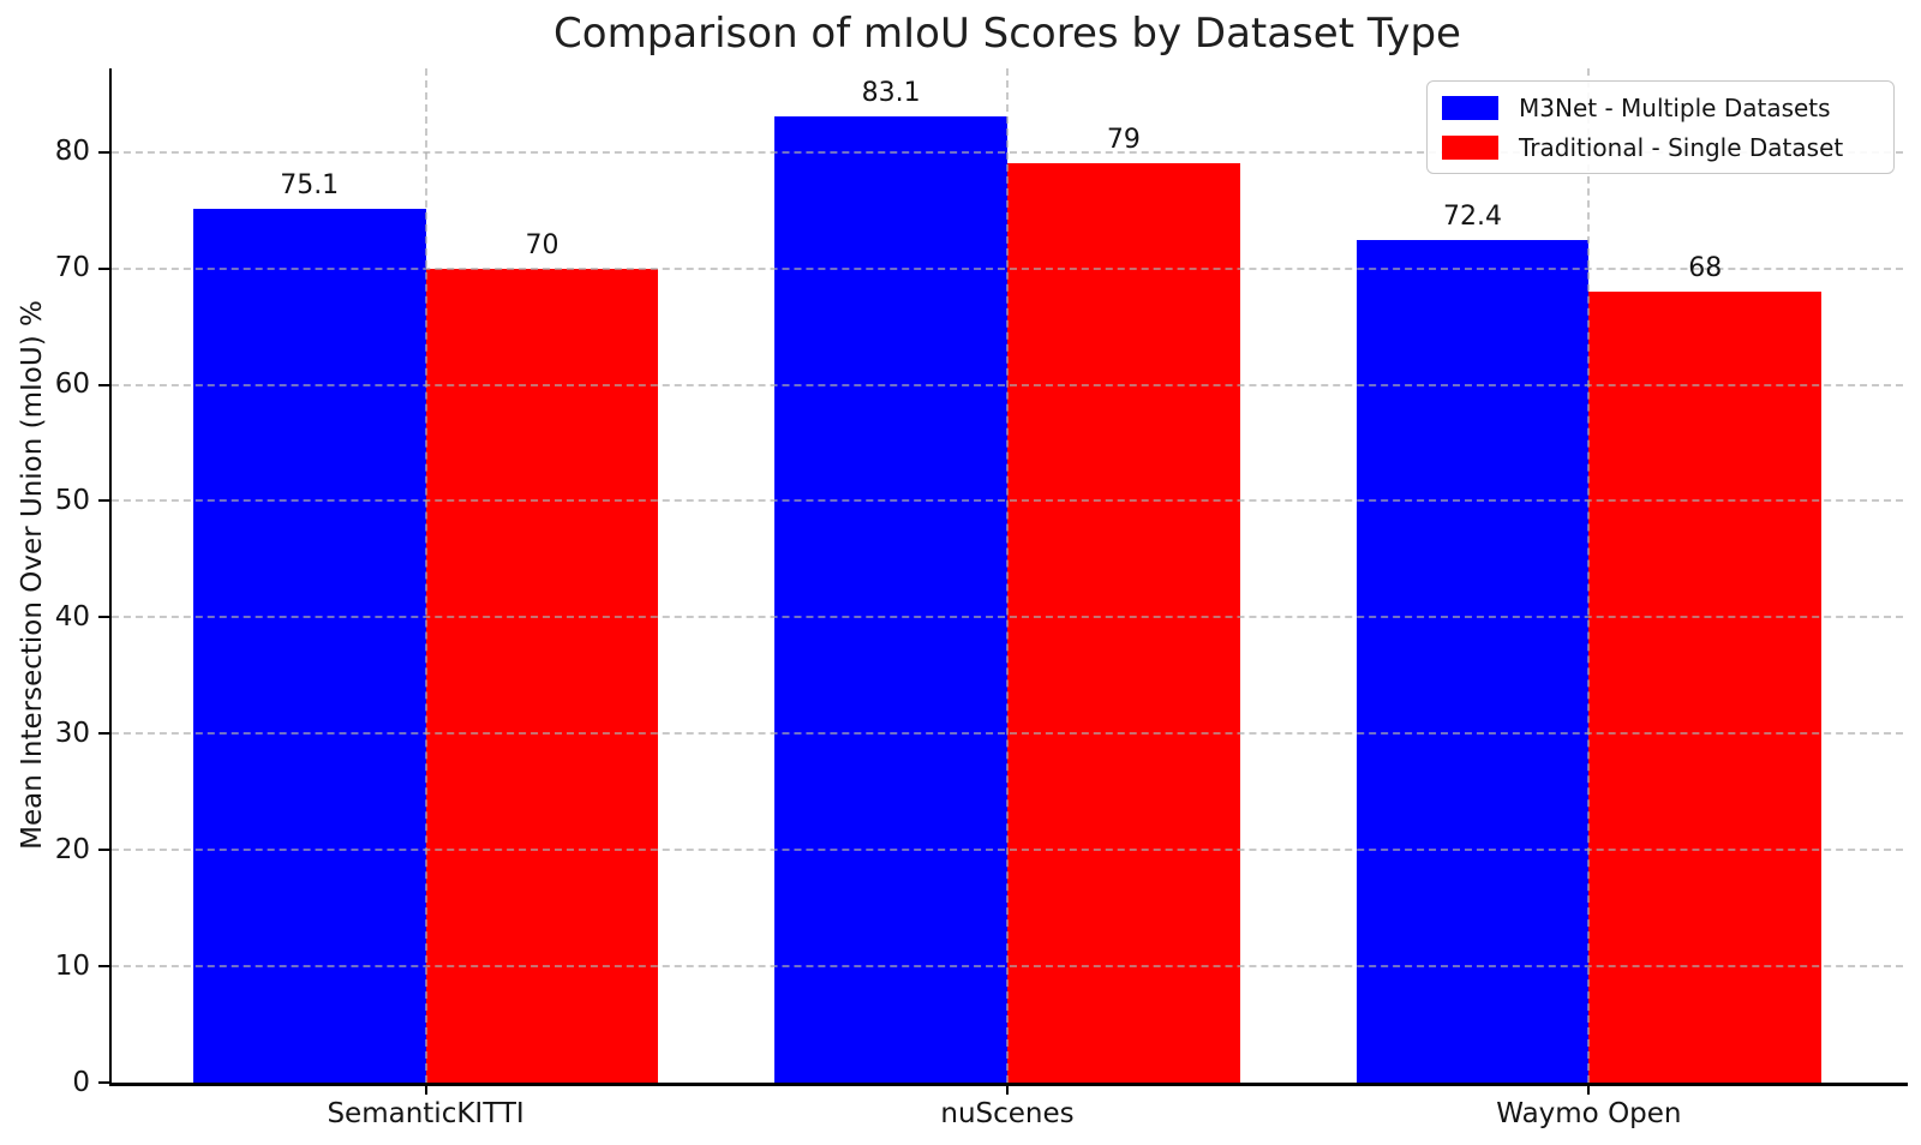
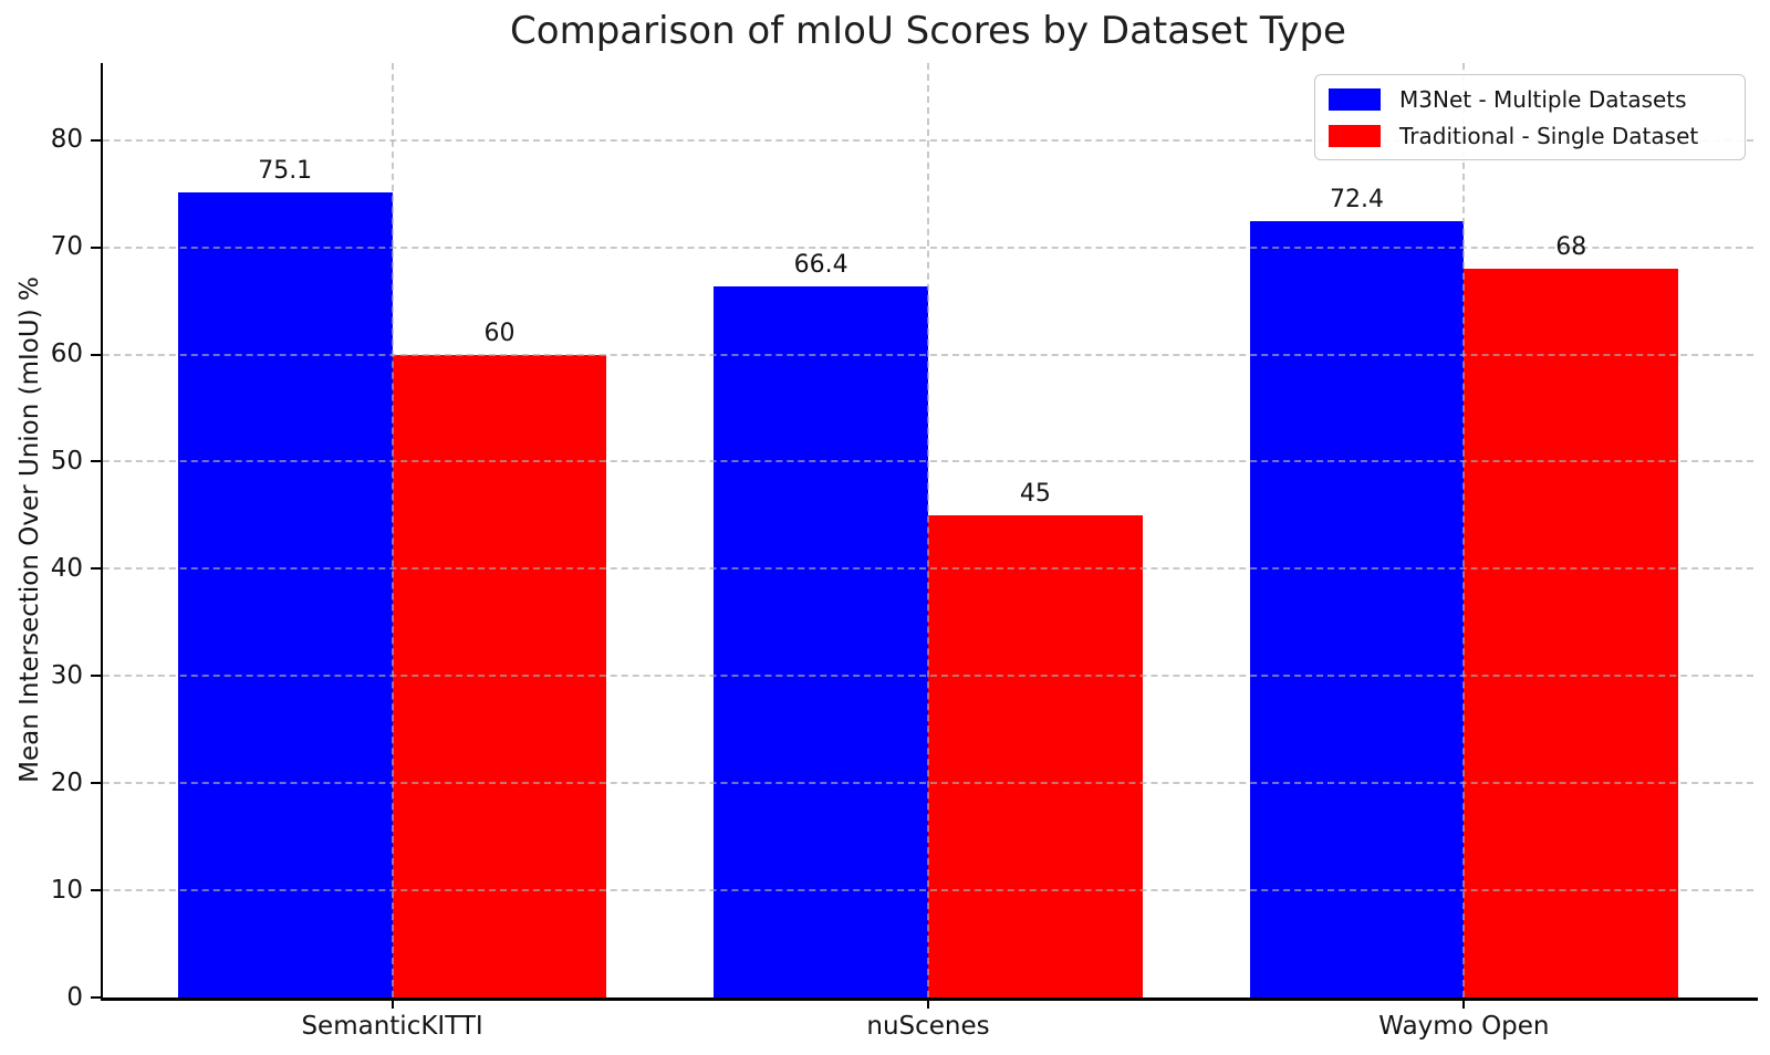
Traditional - Single Dataset/SemanticKITTI: 70 -> 60
M3Net - Multiple Datasets/nuScenes: 83.1 -> 66.4
Traditional - Single Dataset/nuScenes: 79 -> 45
